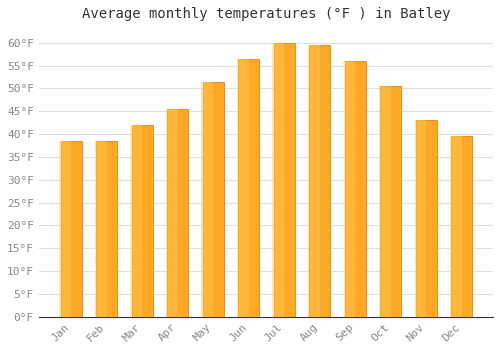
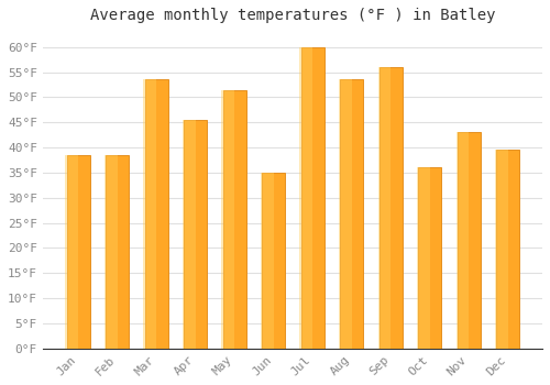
Mar: 42.0°F -> 53.5°F
Jun: 56.5°F -> 35.0°F
Aug: 59.5°F -> 53.5°F
Oct: 50.5°F -> 36.0°F
